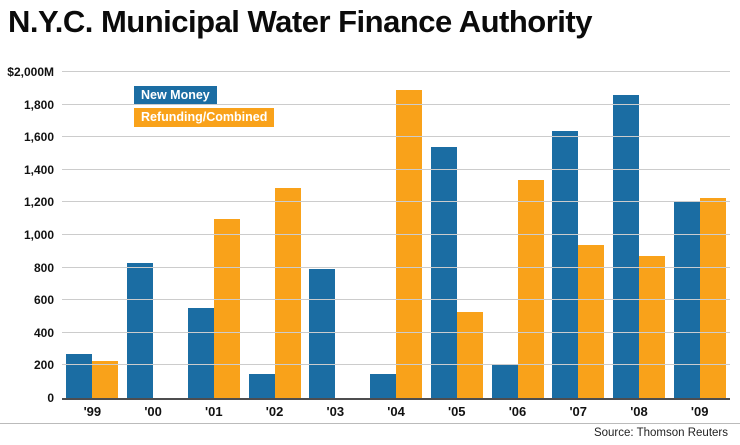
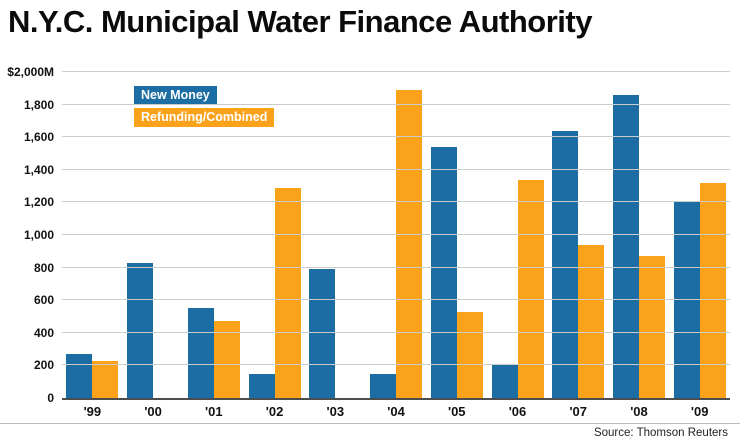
Refunding/Combined/'01: $1100M -> $470M
Refunding/Combined/'09: $1230M -> $1320M
